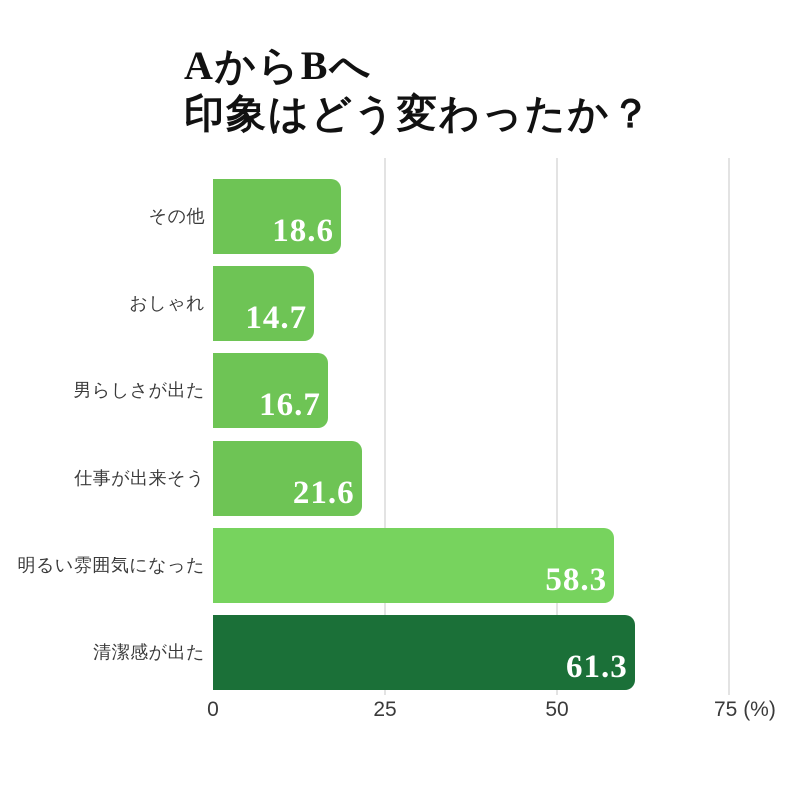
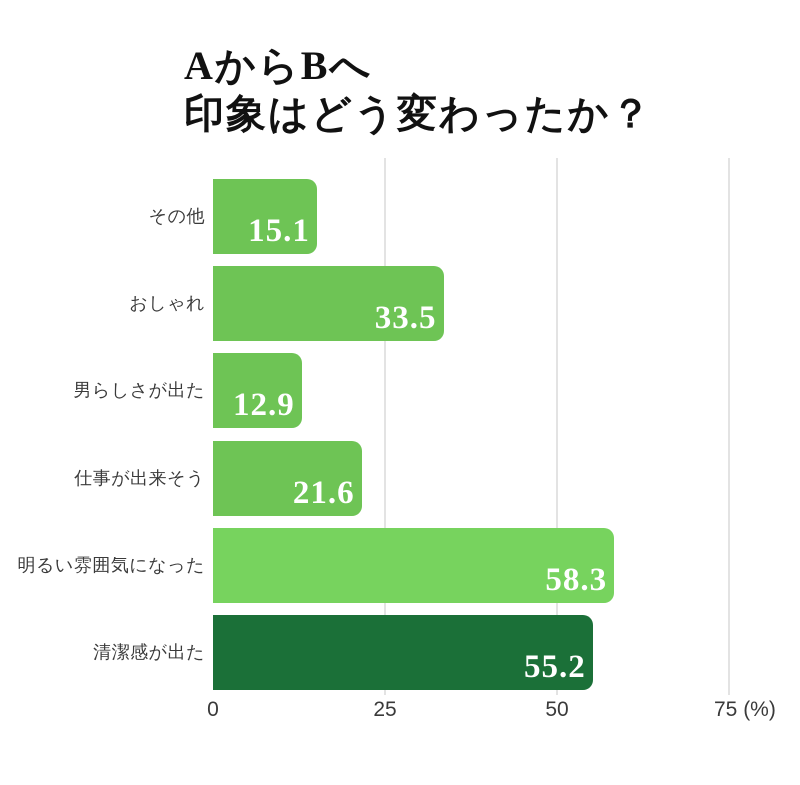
その他: 18.6 -> 15.1
おしゃれ: 14.7 -> 33.5
男らしさが出た: 16.7 -> 12.9
清潔感が出た: 61.3 -> 55.2
